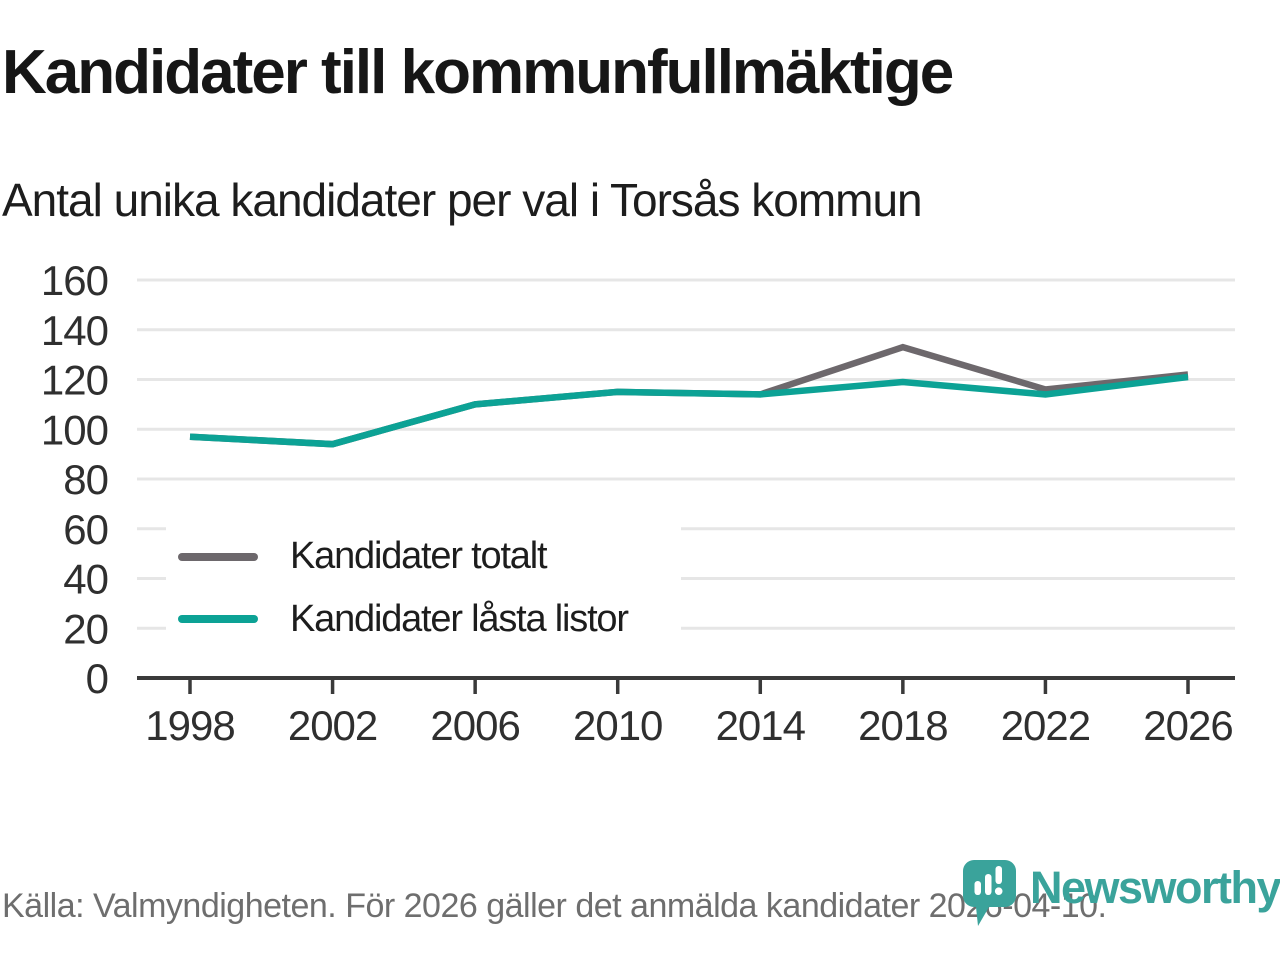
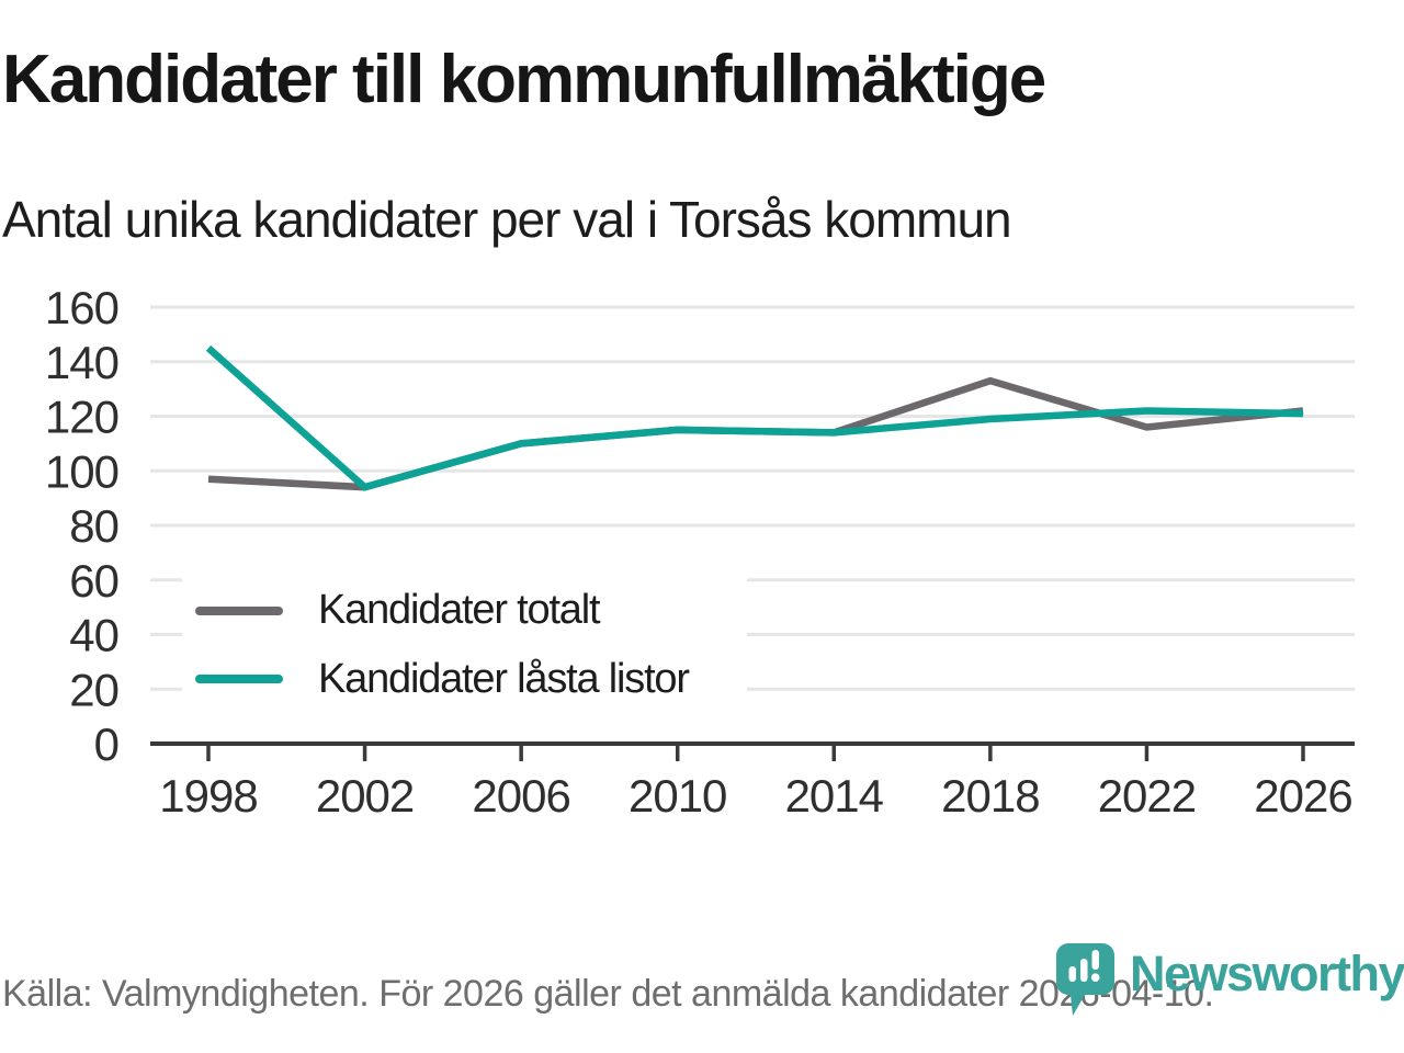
Kandidater låsta listor/1998: 97 -> 145
Kandidater låsta listor/2022: 114 -> 122
